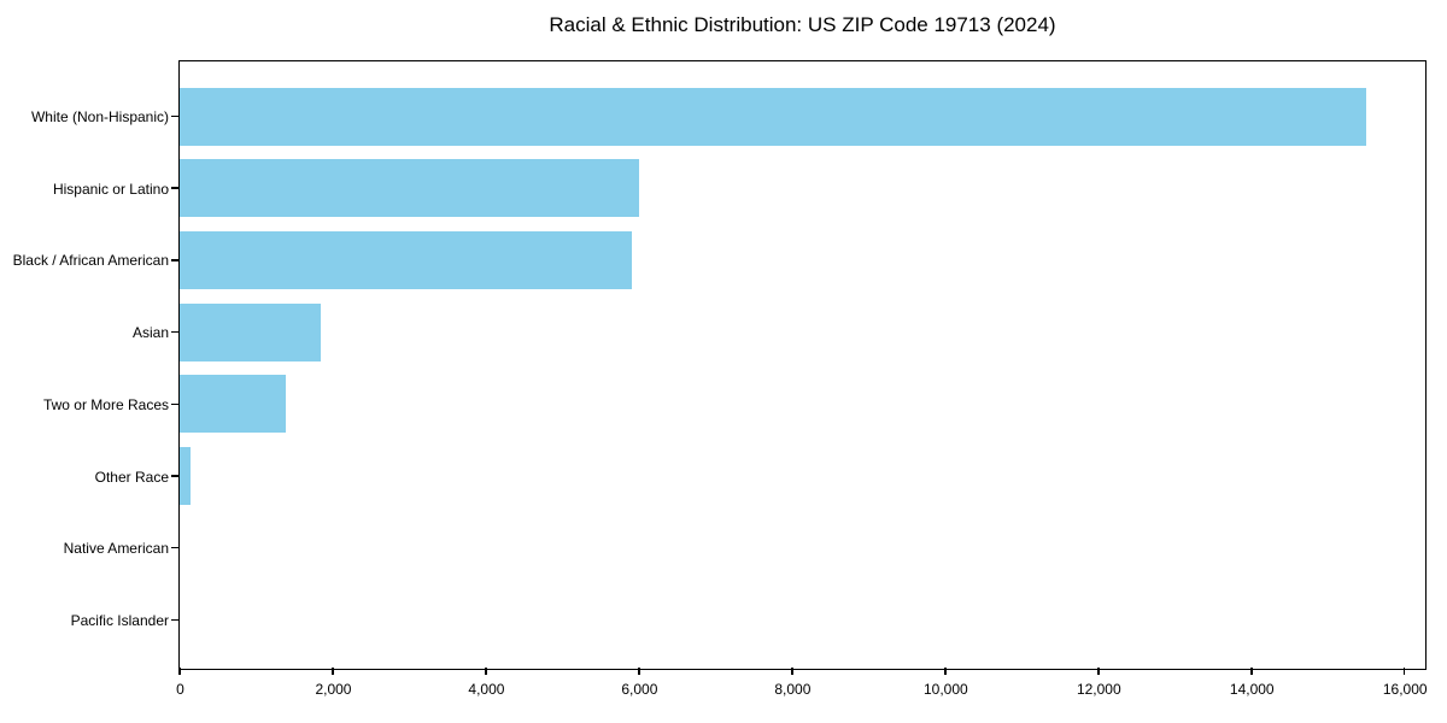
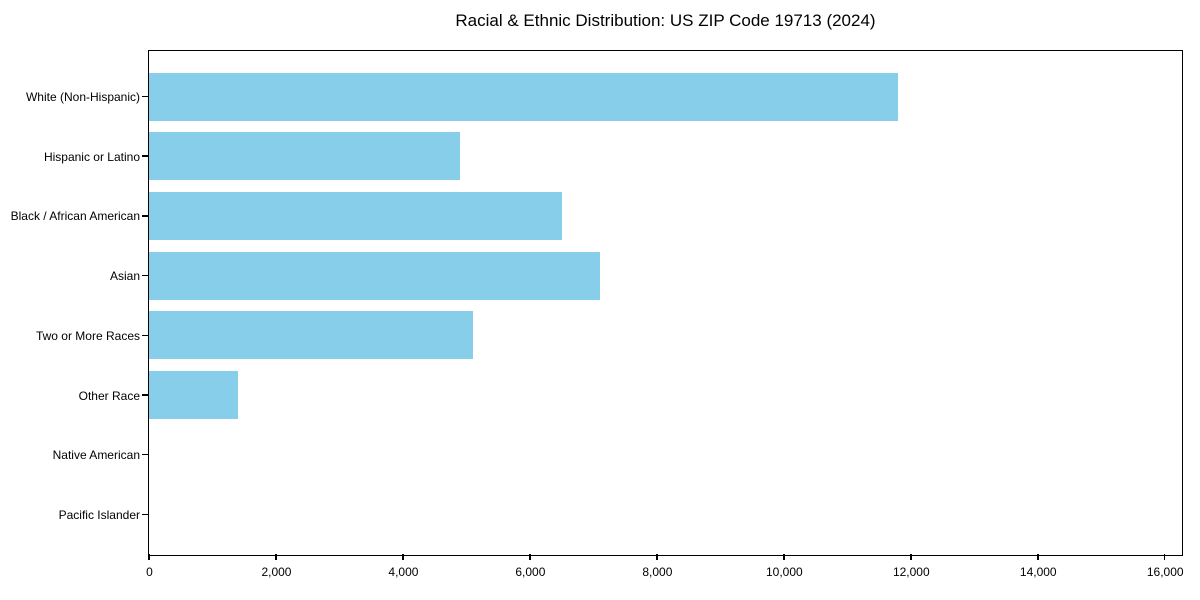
White (Non-Hispanic): 15500 -> 11800
Hispanic or Latino: 6000 -> 4900
Black / African American: 5900 -> 6500
Asian: 1800 -> 7100
Two or More Races: 1400 -> 5100
Other Race: 100 -> 1400
